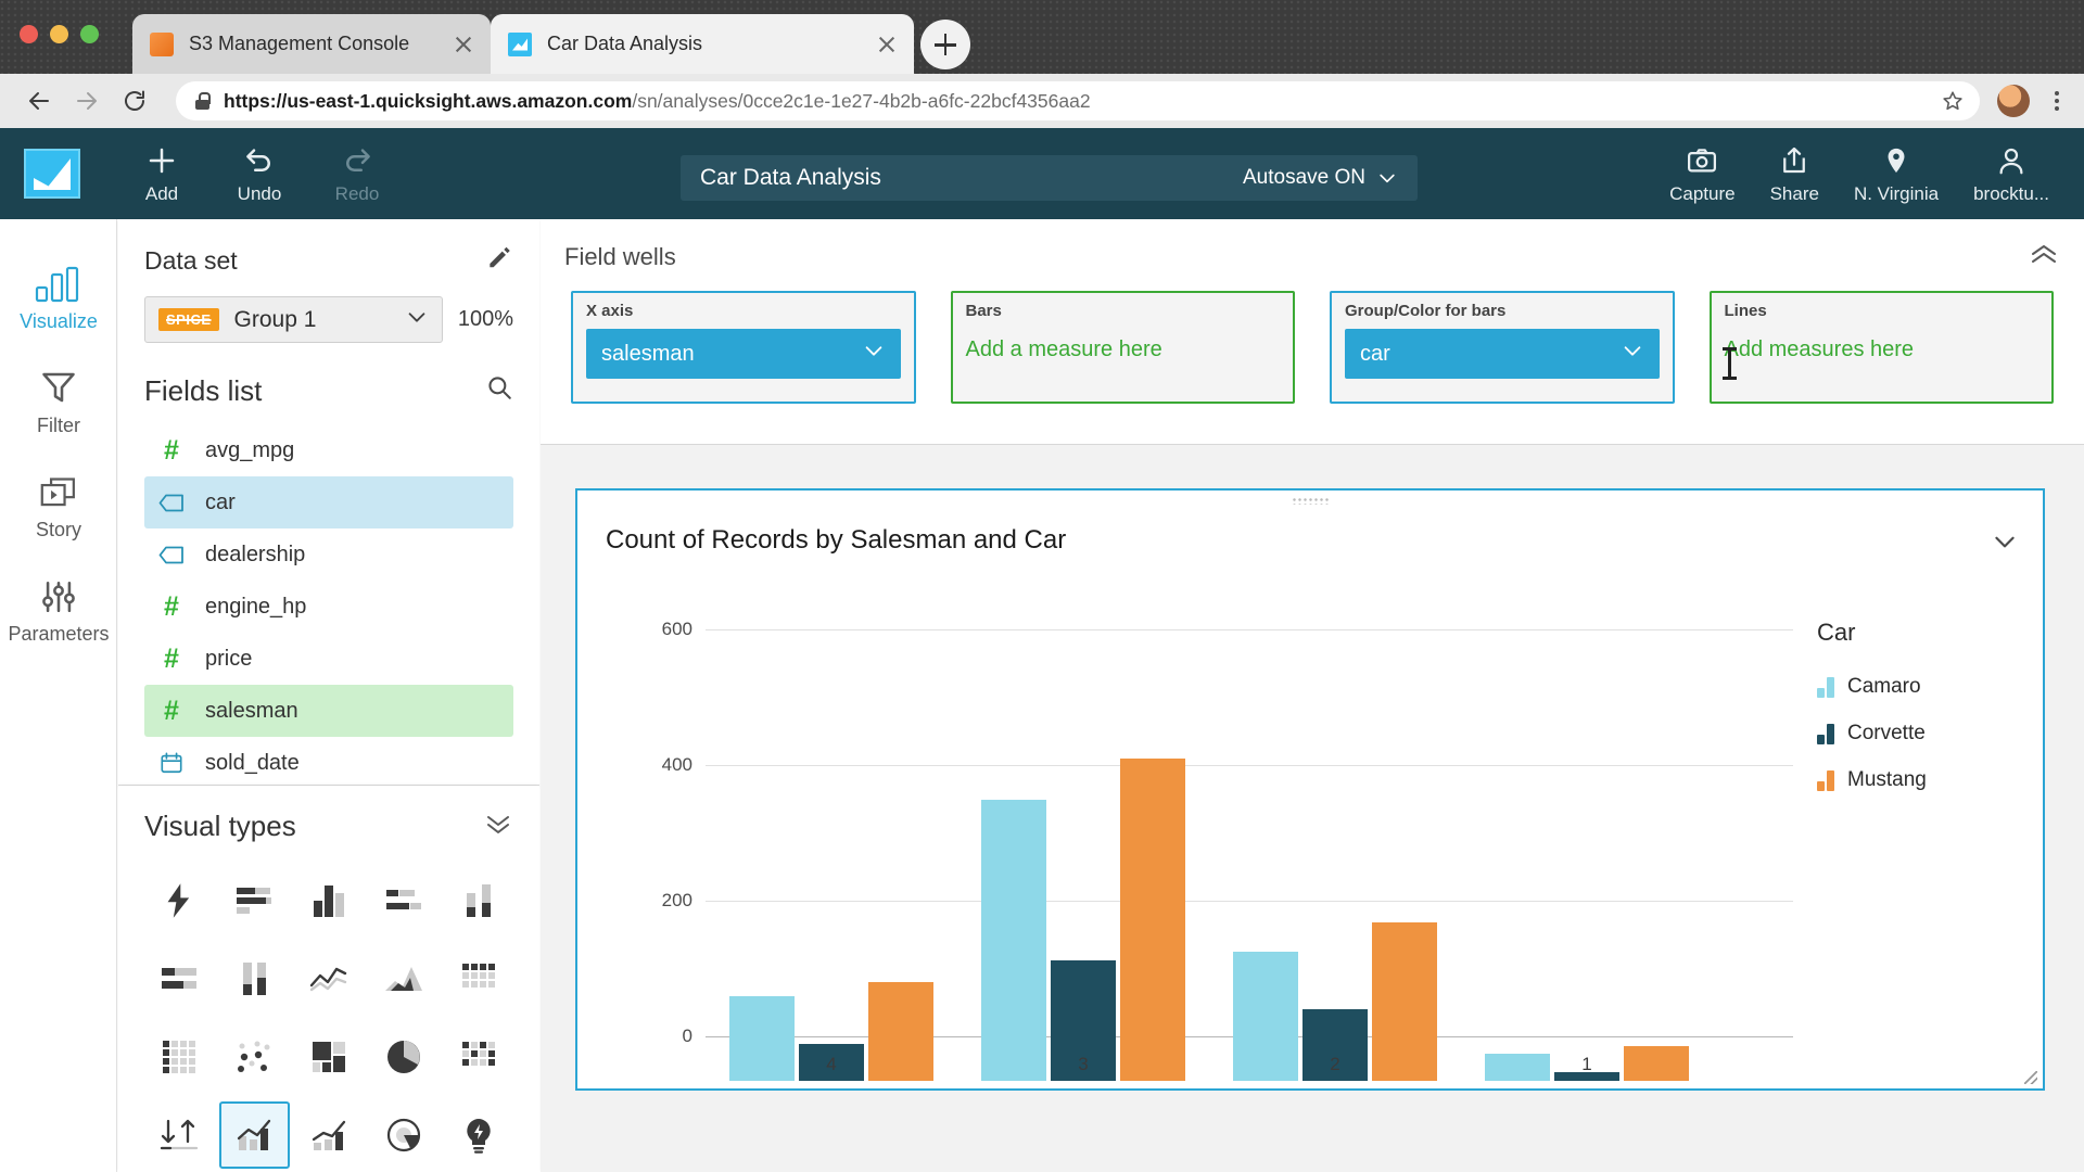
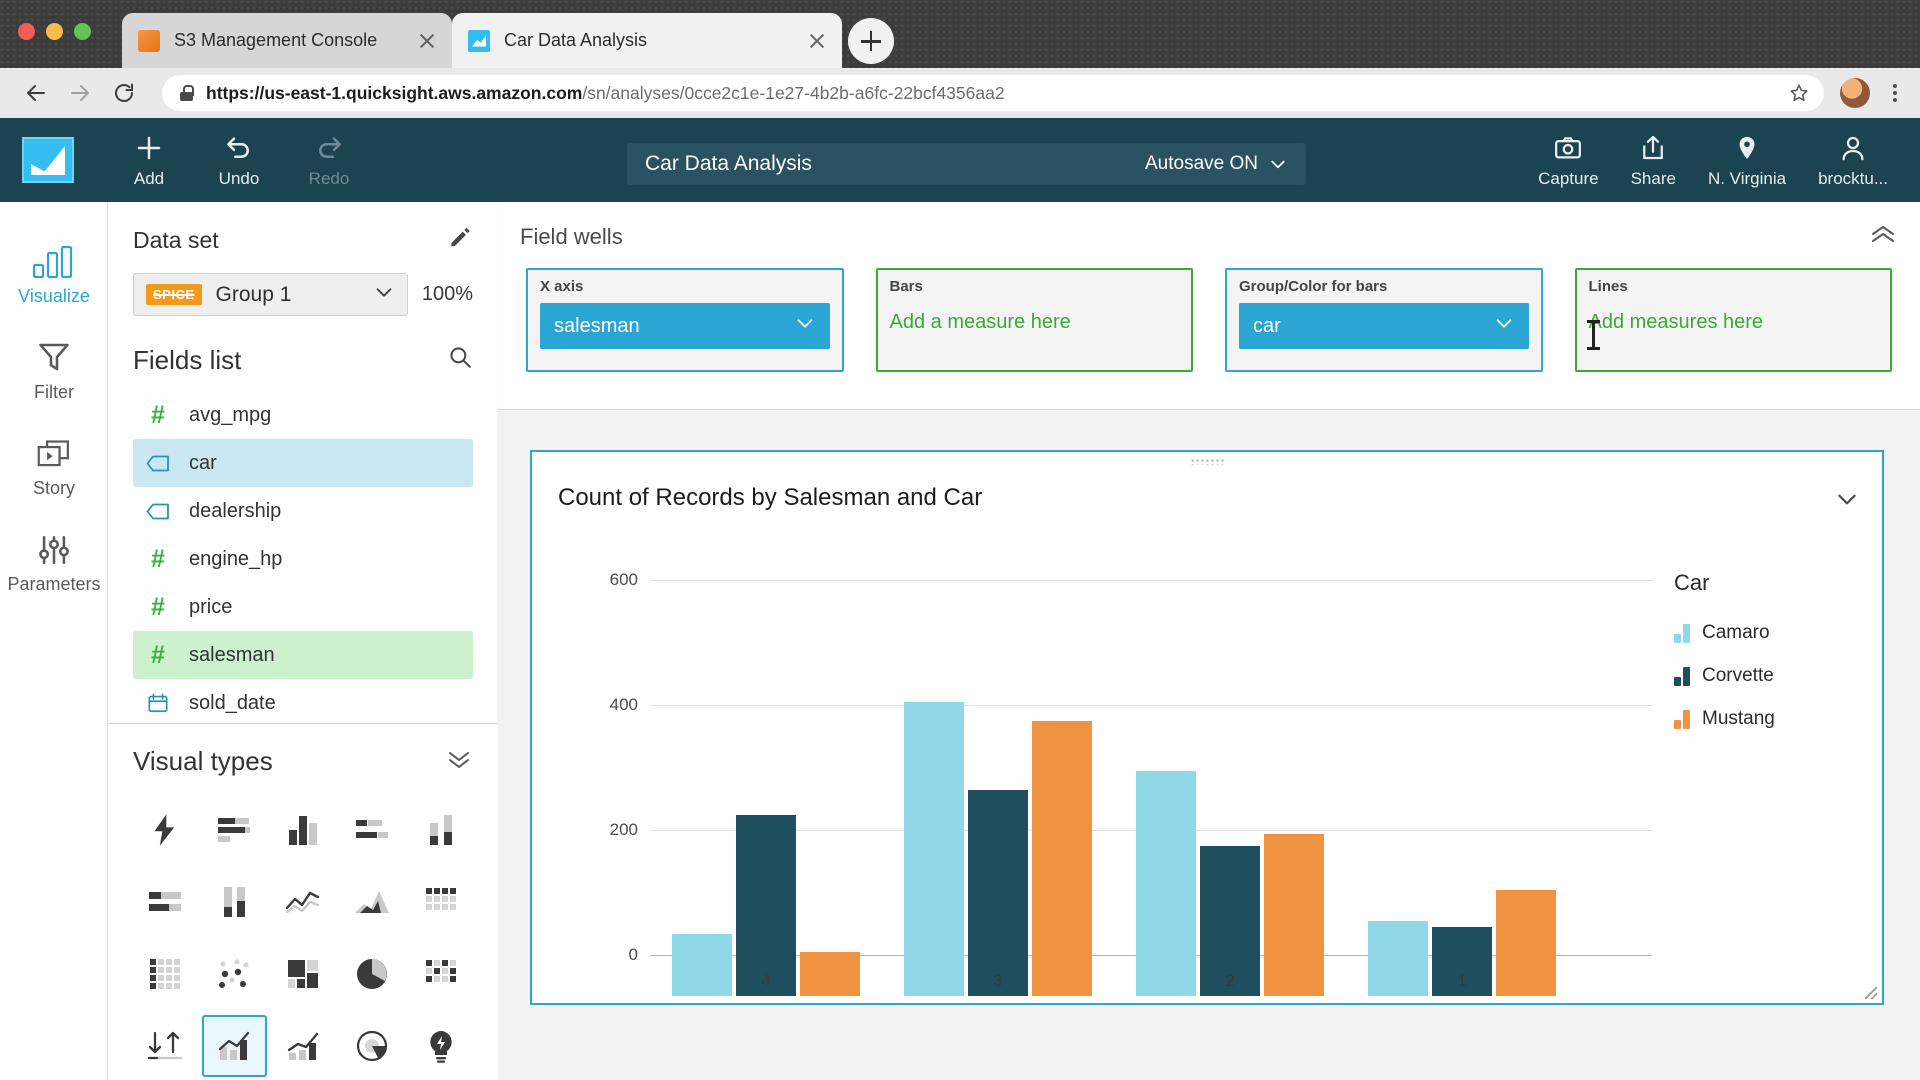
Camaro/4: 120 -> 100
Corvette/4: 60 -> 290
Mustang/4: 140 -> 70
Camaro/3: 420 -> 470
Corvette/3: 180 -> 330
Mustang/3: 480 -> 440
Camaro/2: 190 -> 360
Corvette/2: 100 -> 240
Mustang/2: 230 -> 260
Camaro/1: 40 -> 120
Corvette/1: 10 -> 110
Mustang/1: 50 -> 170
